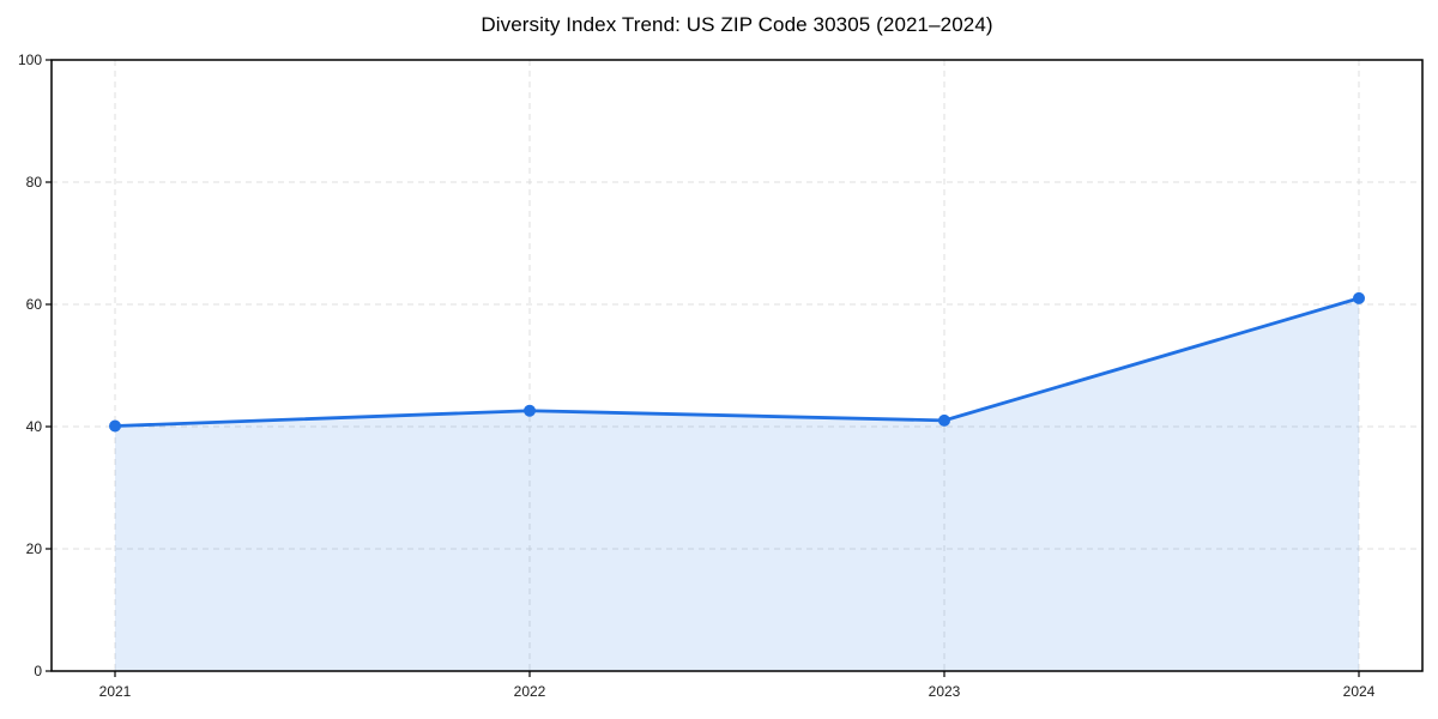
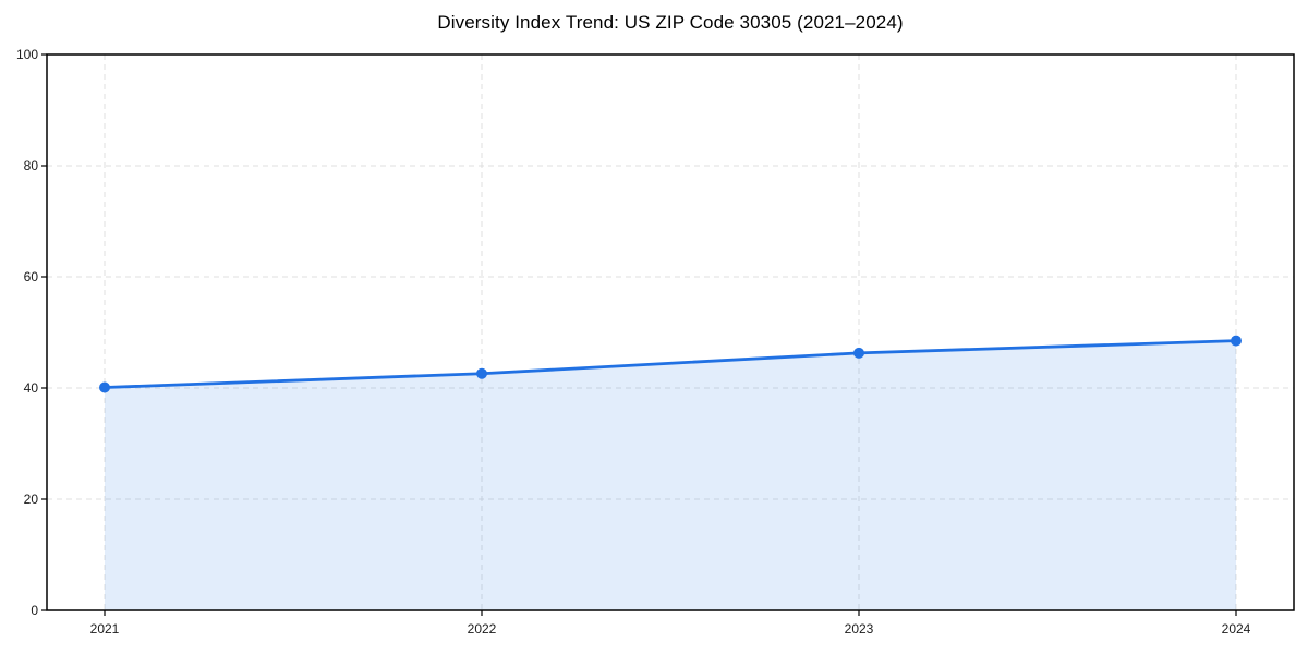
2023: 41 -> 46
2024: 61 -> 48
